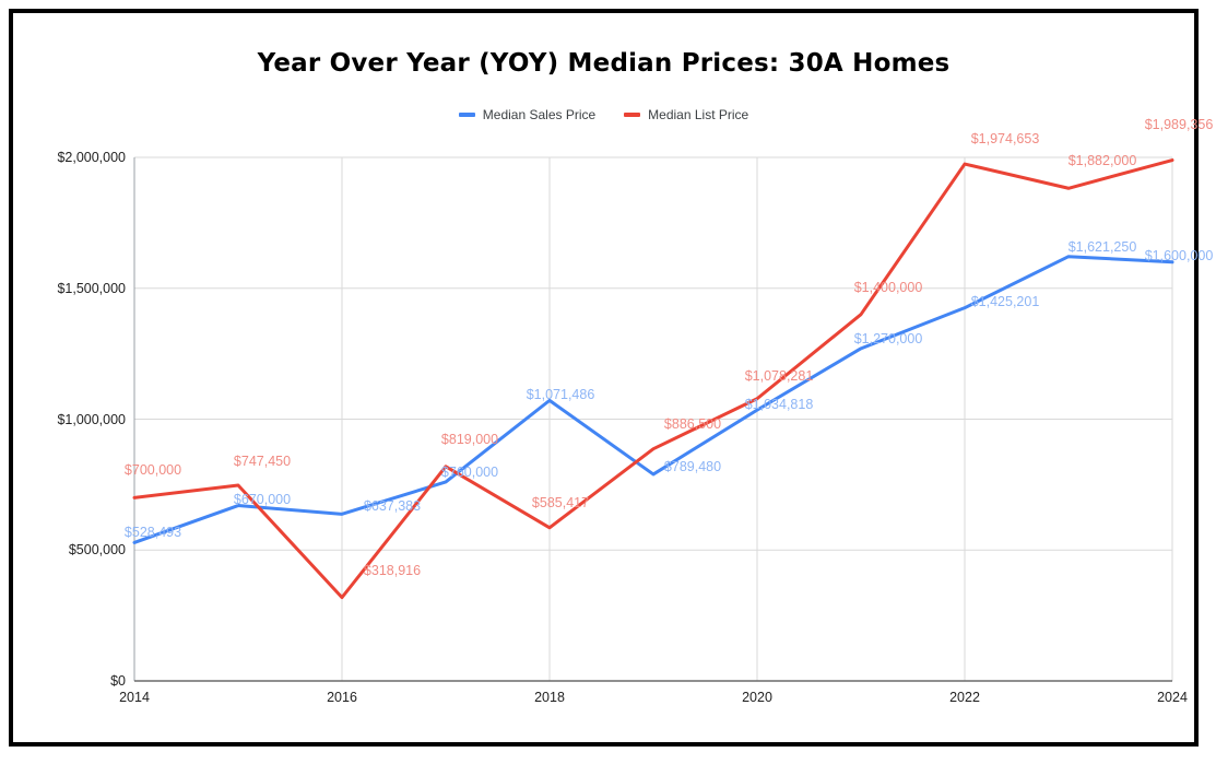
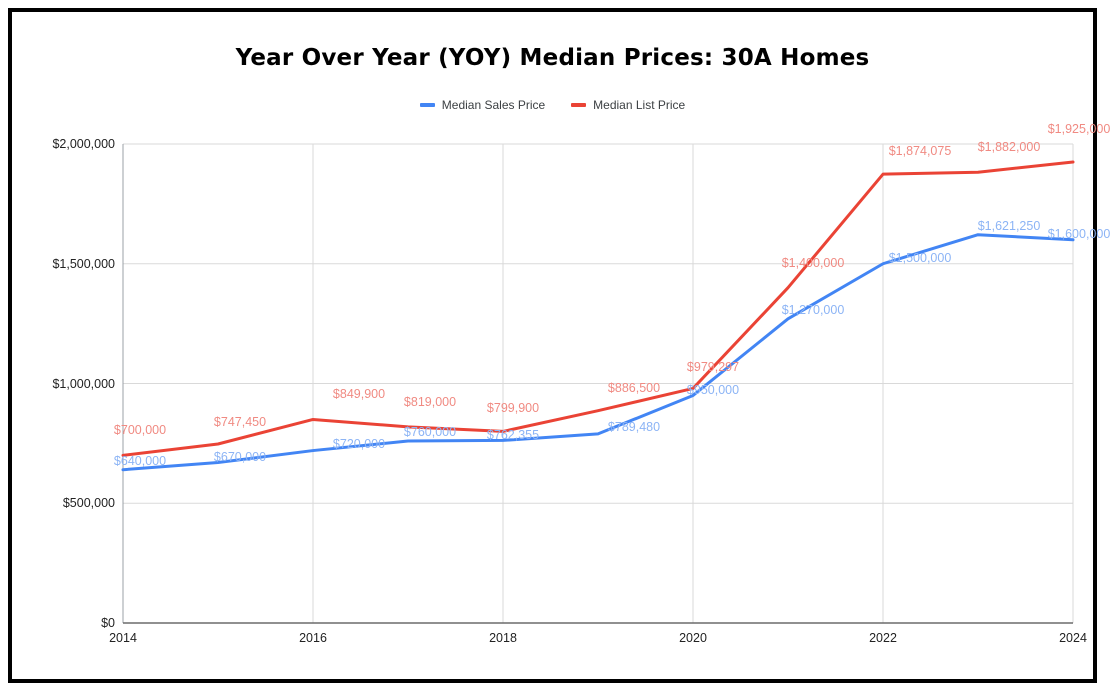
Median Sales Price/2014: $528,493 -> $640,000
Median Sales Price/2016: $637,383 -> $720,000
Median List Price/2016: $318,916 -> $849,900
Median Sales Price/2018: $1,071,486 -> $762,355
Median List Price/2018: $585,417 -> $799,900
Median Sales Price/2020: $1,034,818 -> $950,000
Median List Price/2020: $1,078,281 -> $979,297
Median Sales Price/2022: $1,425,201 -> $1,500,000
Median List Price/2022: $1,974,653 -> $1,874,075
Median List Price/2024: $1,989,356 -> $1,925,000
